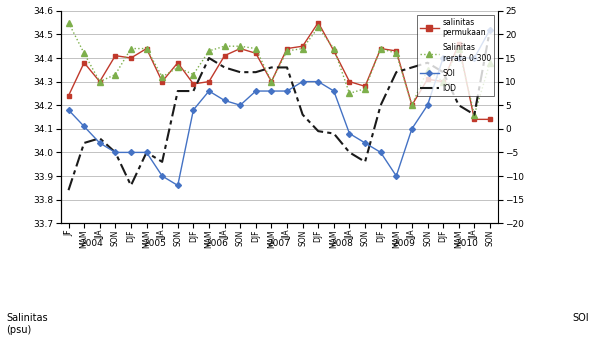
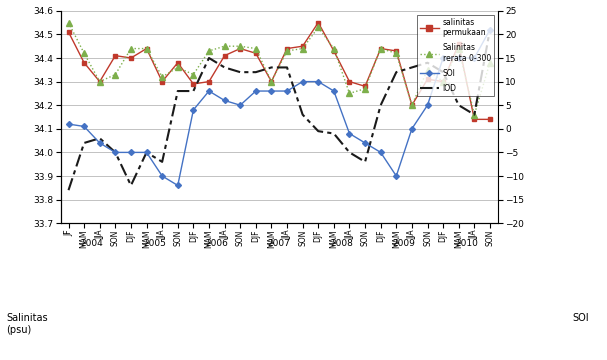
salinitas permukaan/JF: 34.24 -> 34.51
SOI/JF: 4.0 -> 1.0
